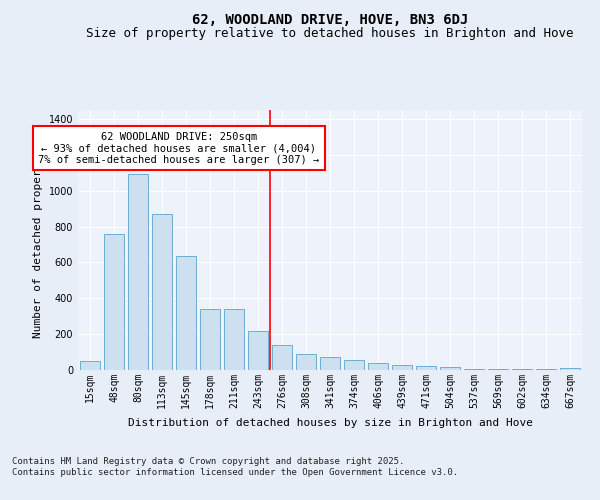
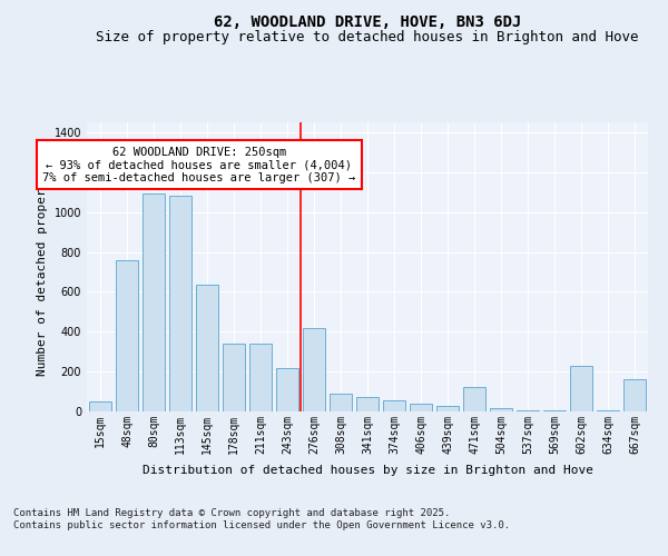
113sqm: 870 -> 1080
276sqm: 140 -> 420
471sqm: 20 -> 120
602sqm: 0 -> 230
667sqm: 10 -> 160
